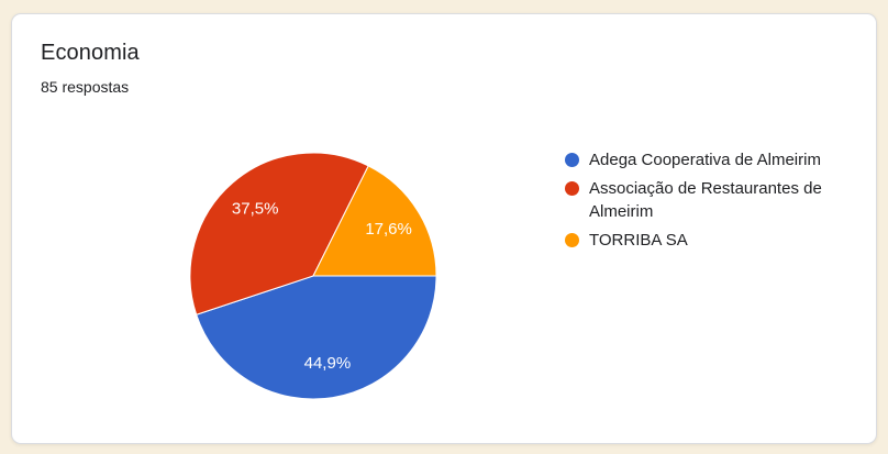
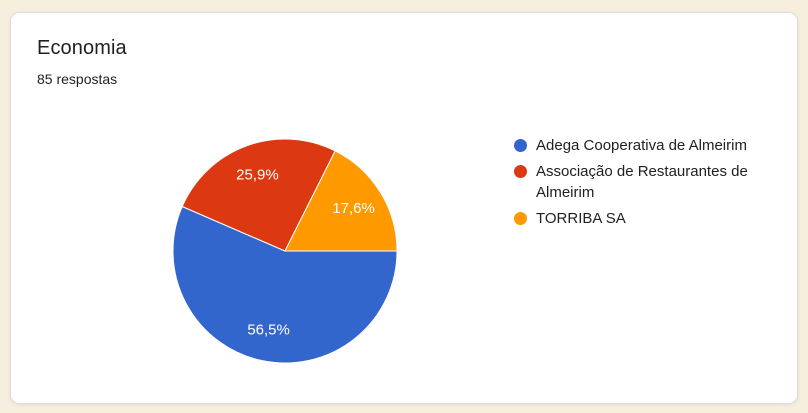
Adega Cooperativa de Almeirim: 44,9% -> 56,5%
Associação de Restaurantes de Almeirim: 37,5% -> 25,9%
